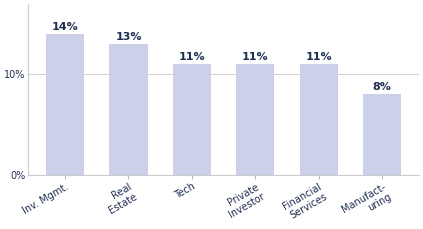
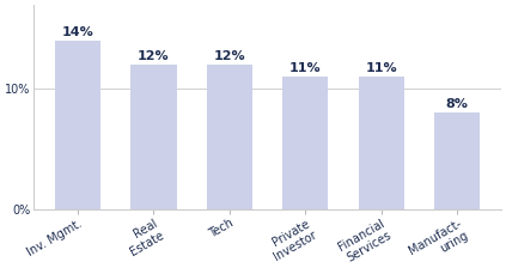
Real Estate: 13% -> 12%
Tech: 11% -> 12%
